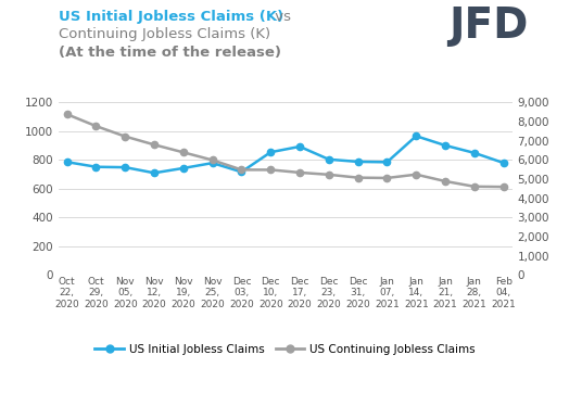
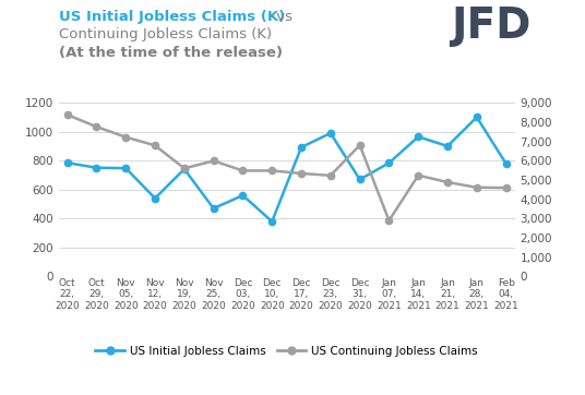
US Initial Jobless Claims/Nov 12, 2020: 710 -> 540
US Continuing Jobless Claims/Nov 19, 2020: 6,400 -> 5,600
US Initial Jobless Claims/Nov 25, 2020: 780 -> 470
US Initial Jobless Claims/Dec 03, 2020: 720 -> 560
US Initial Jobless Claims/Dec 10, 2020: 850 -> 380
US Initial Jobless Claims/Dec 23, 2020: 800 -> 990
US Initial Jobless Claims/Dec 31, 2020: 790 -> 670
US Continuing Jobless Claims/Dec 31, 2020: 5,100 -> 6,800
US Continuing Jobless Claims/Jan 07, 2021: 5,100 -> 2,900
US Initial Jobless Claims/Jan 28, 2021: 850 -> 1100
